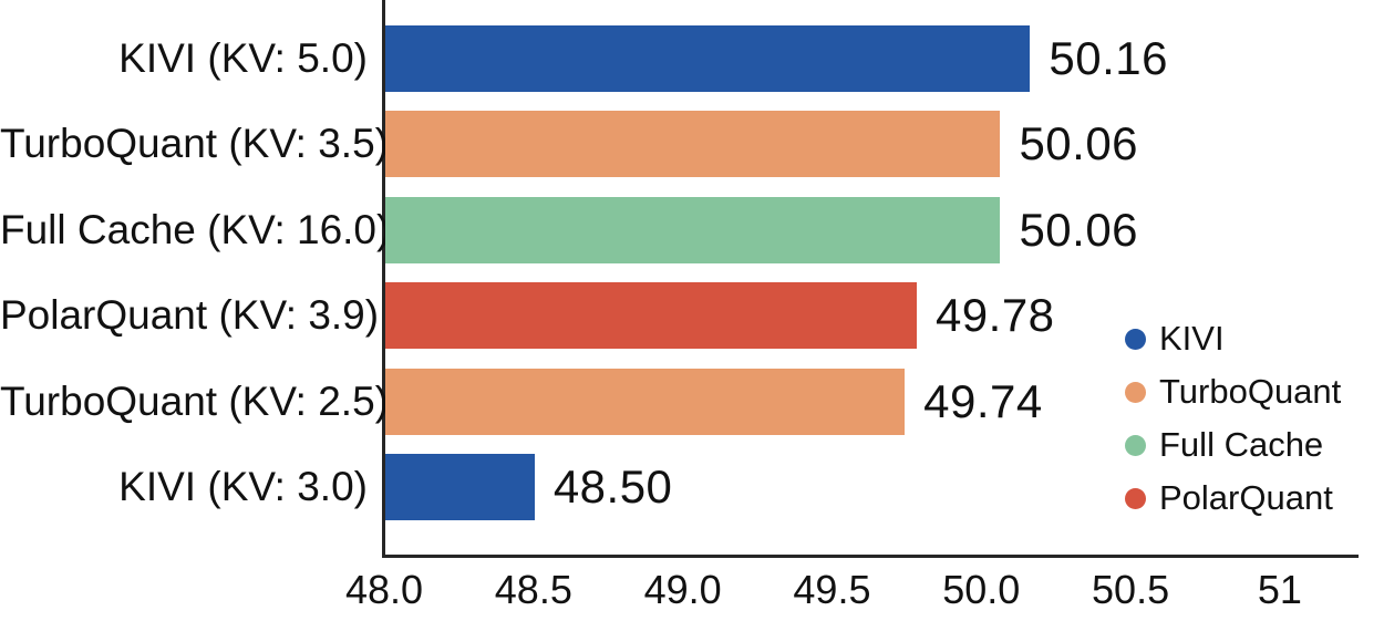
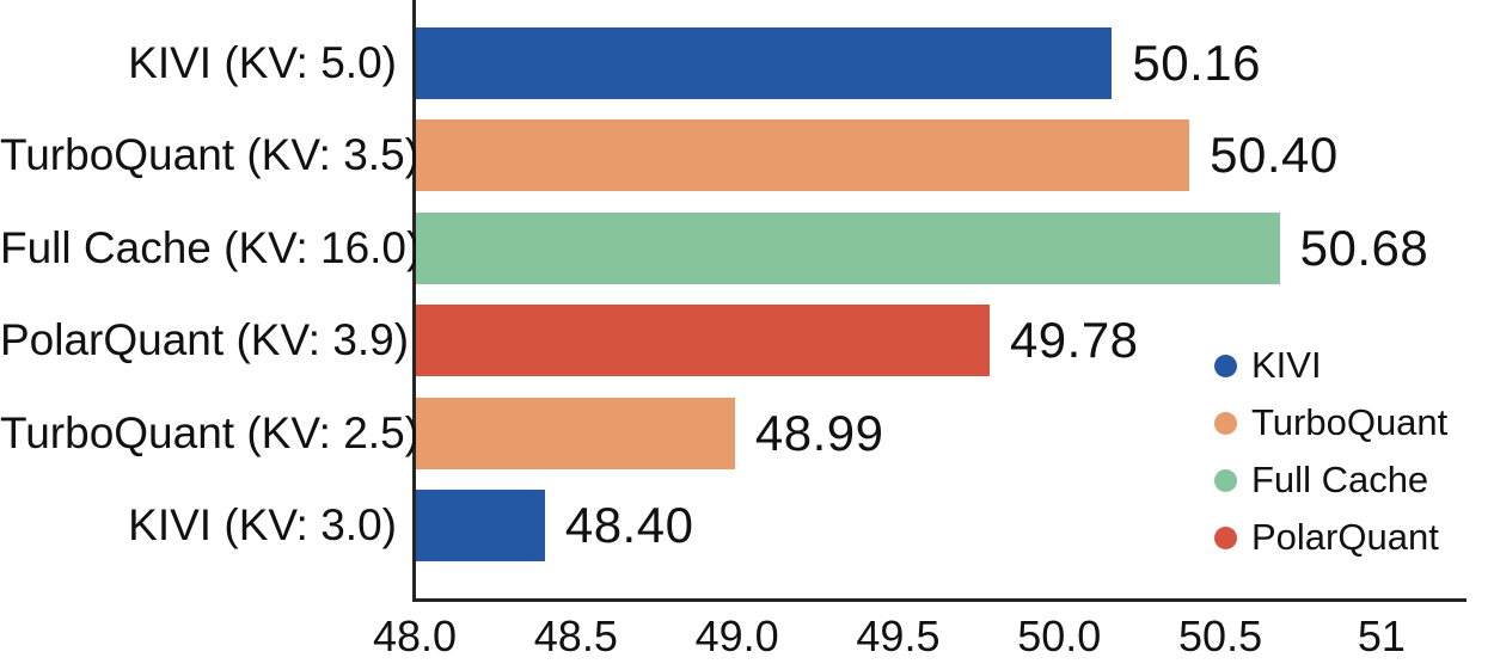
TurboQuant (KV: 3.5): 50.06 -> 50.40
Full Cache (KV: 16.0): 50.06 -> 50.68
TurboQuant (KV: 2.5): 49.74 -> 48.99
KIVI (KV: 3.0): 48.50 -> 48.40
